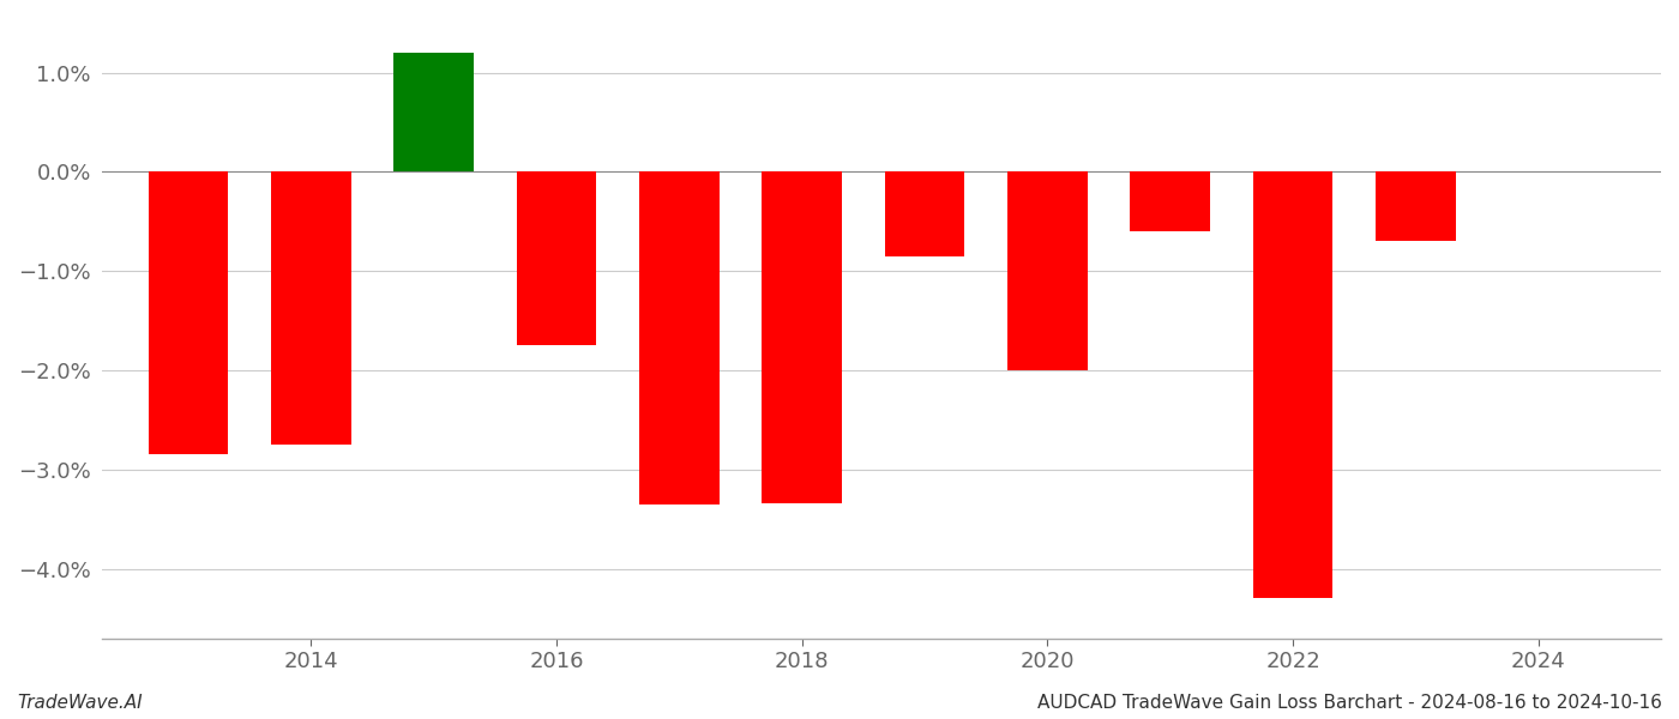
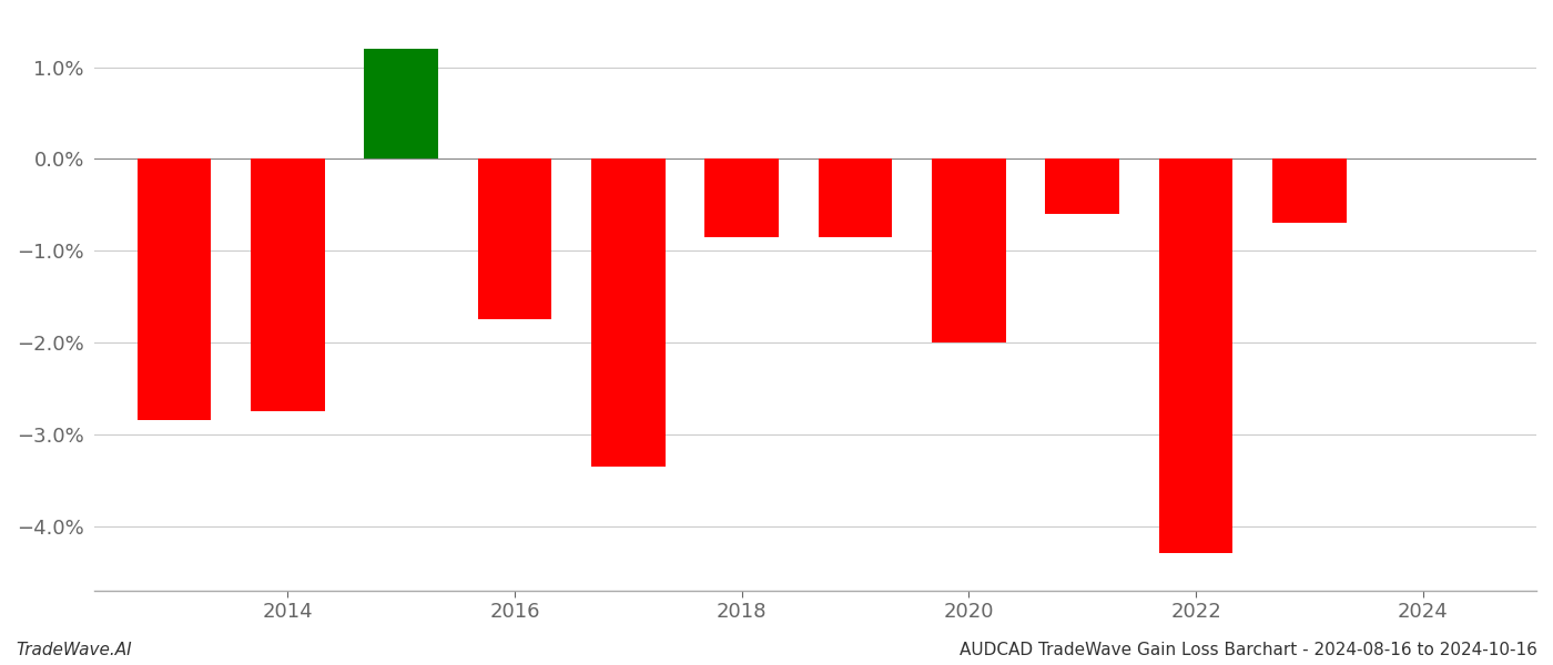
2018: -3.34% -> -0.85%
